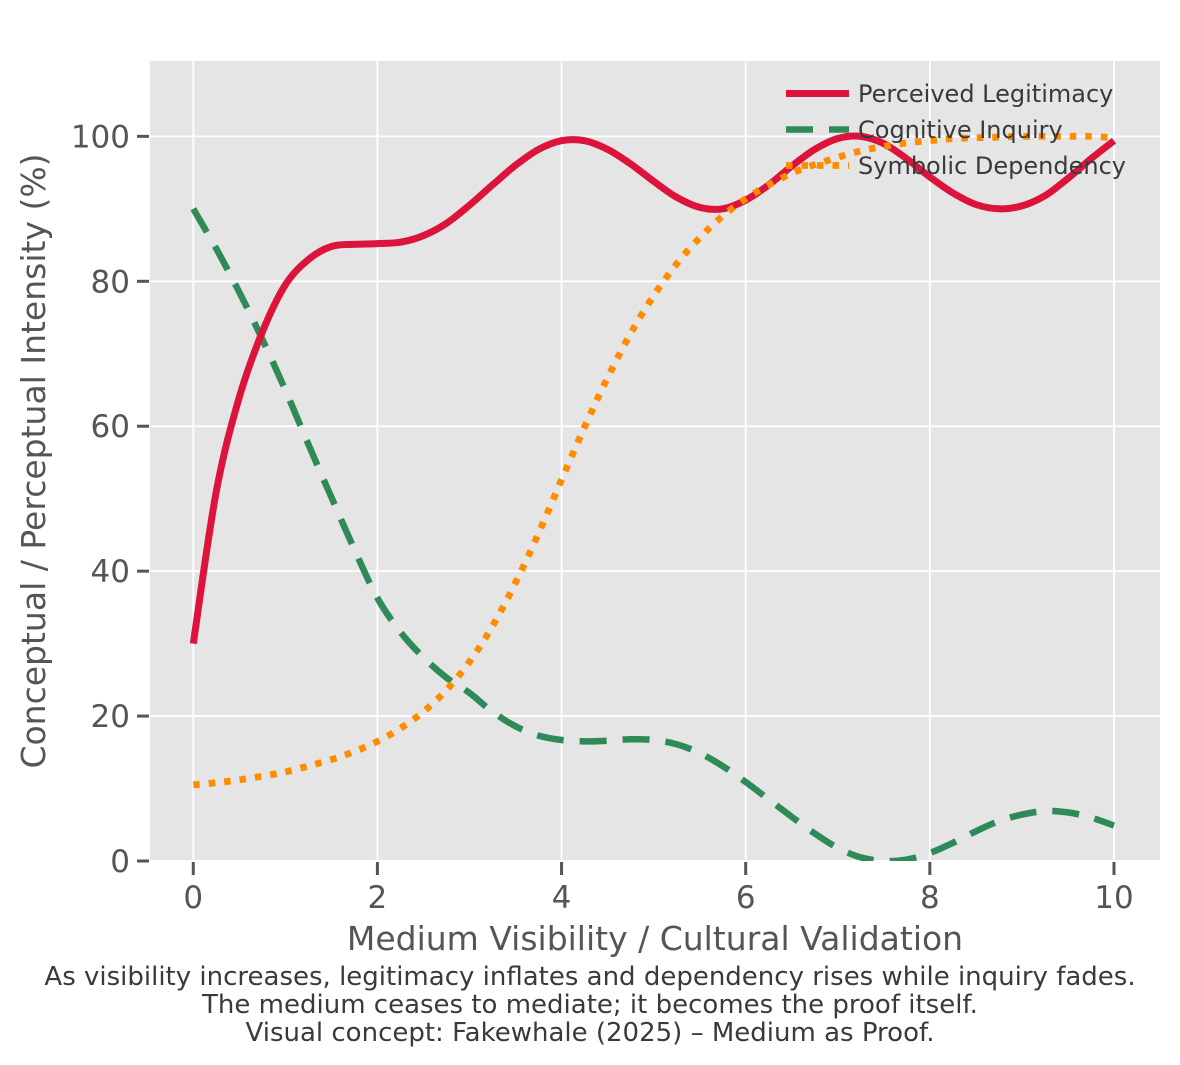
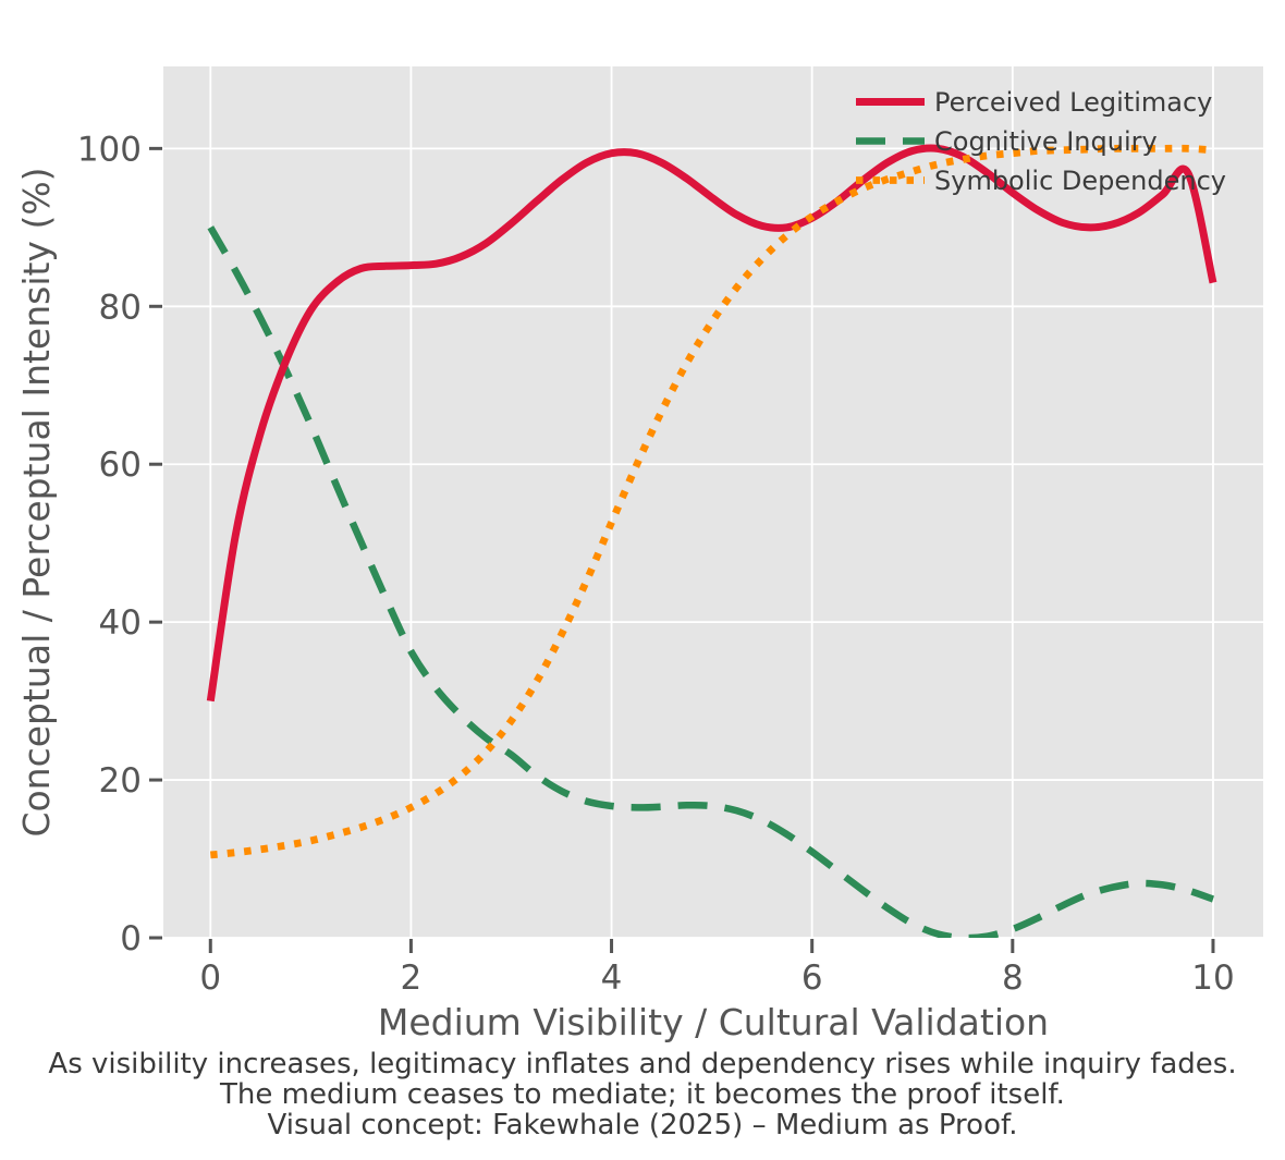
Perceived Legitimacy/10: 99 -> 83
